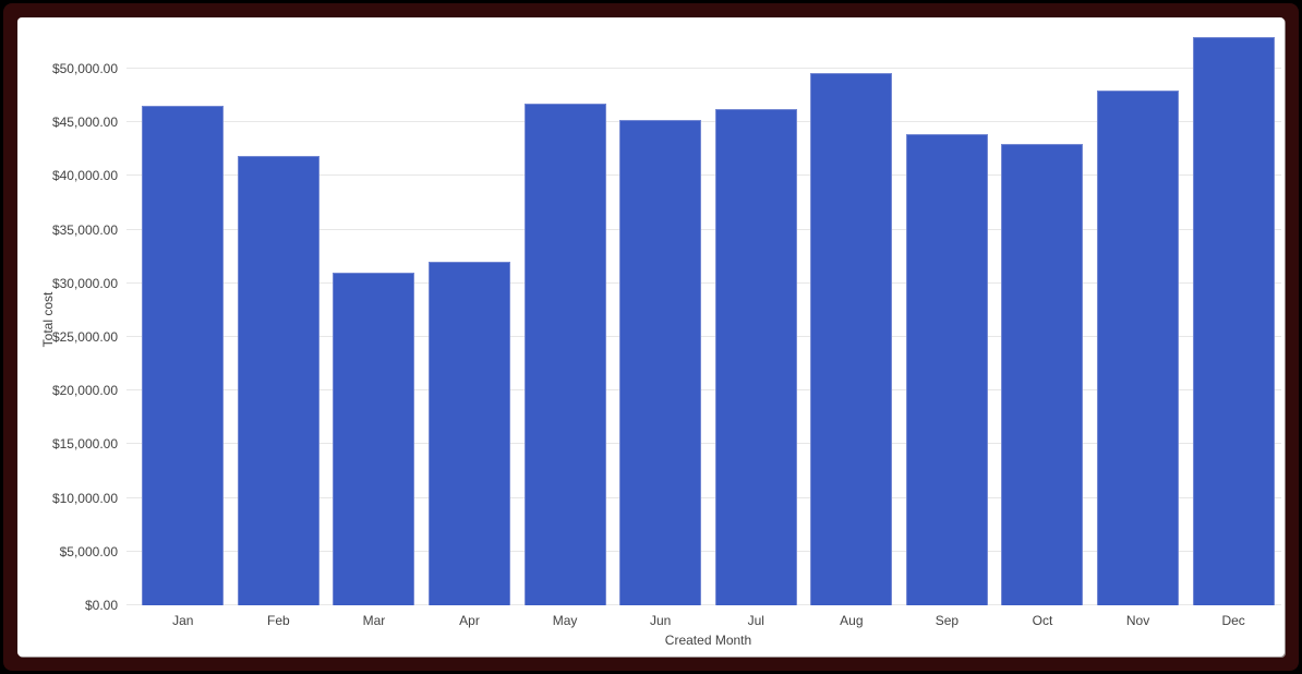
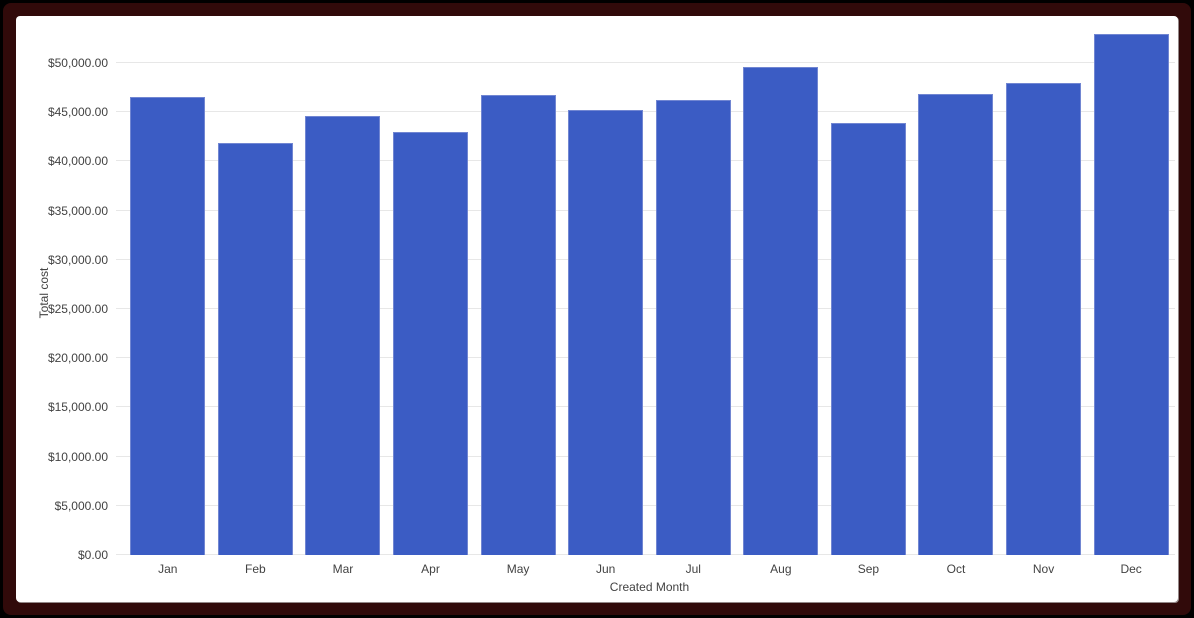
Mar: $31000 -> $45000
Apr: $32000 -> $43000
Oct: $43000 -> $47000
